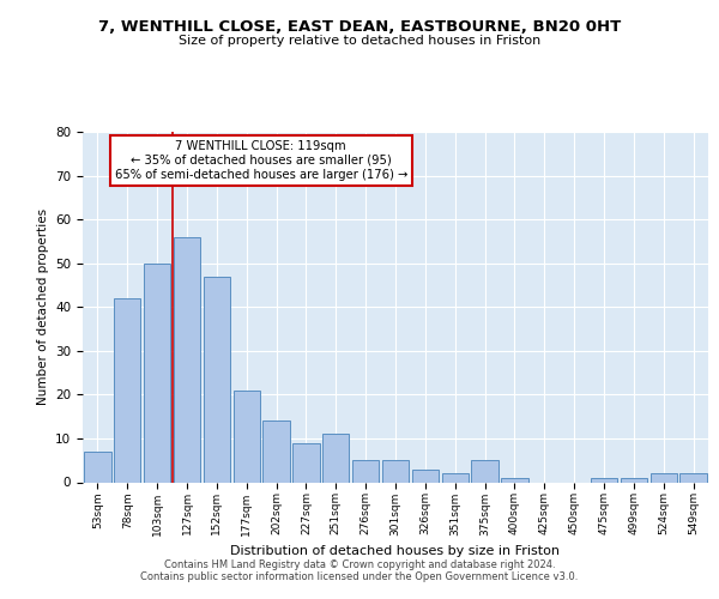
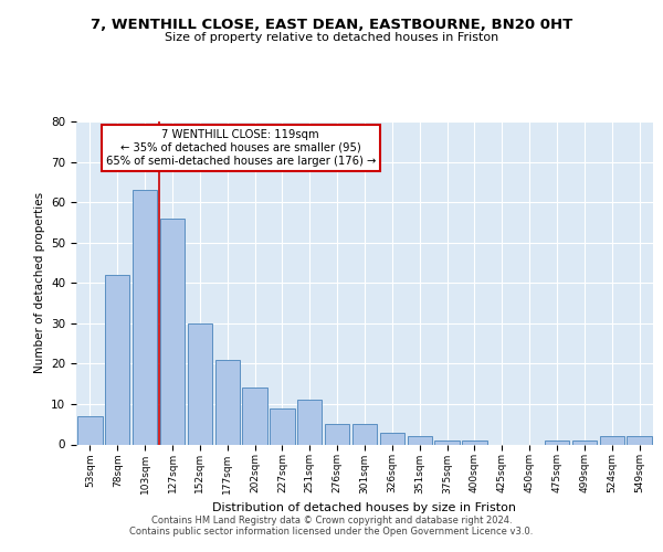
103sqm: 50 -> 63
152sqm: 47 -> 30
375sqm: 5 -> 1
